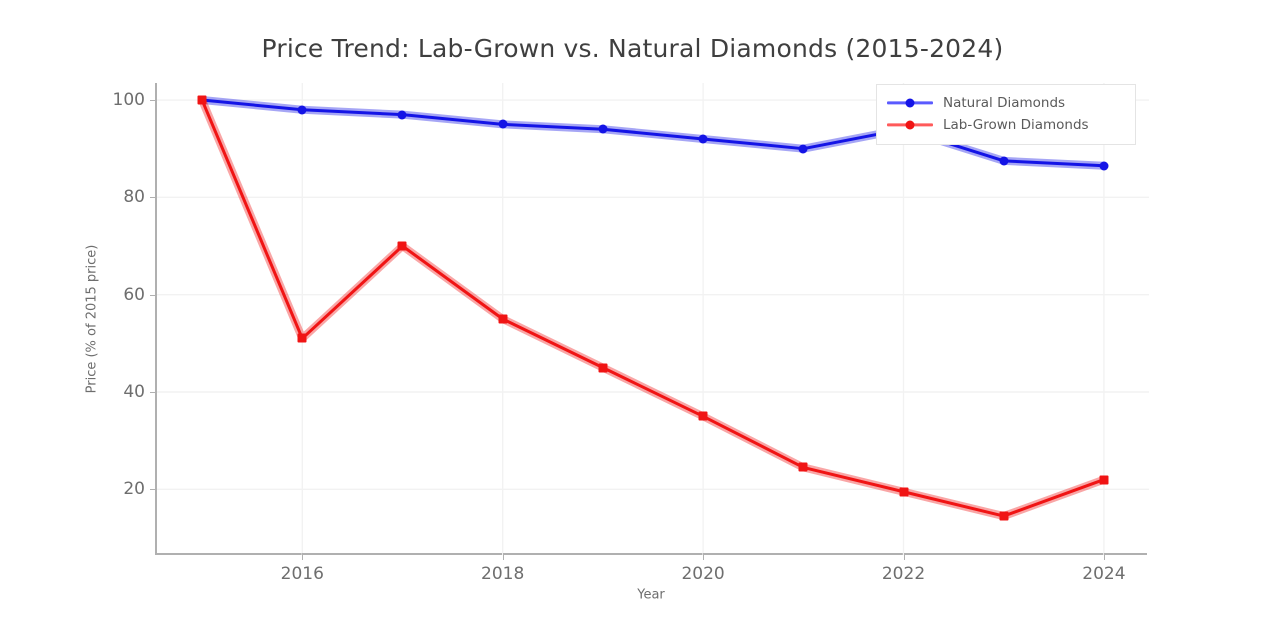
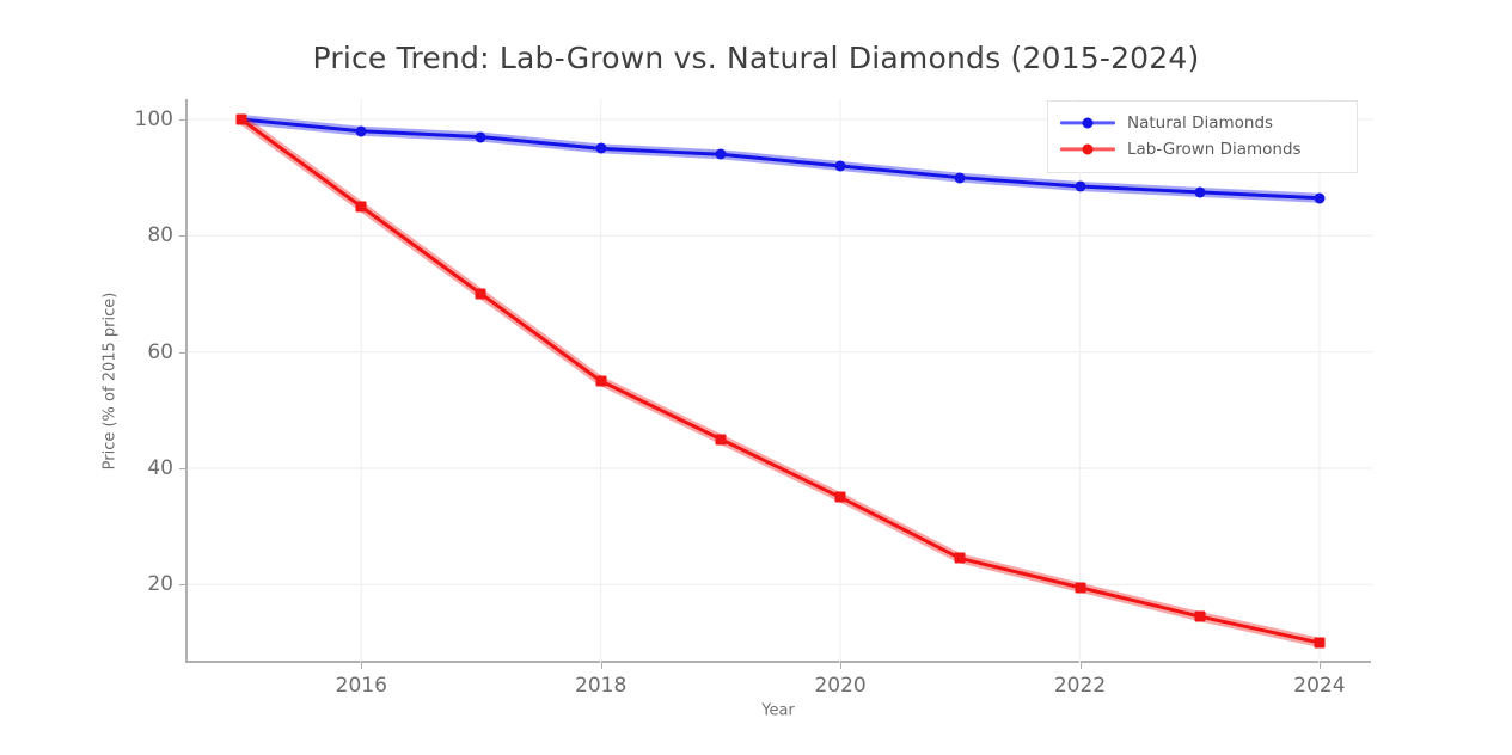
Lab-Grown Diamonds/2016: 51 -> 85
Natural Diamonds/2022: 94 -> 88
Lab-Grown Diamonds/2024: 22 -> 10
